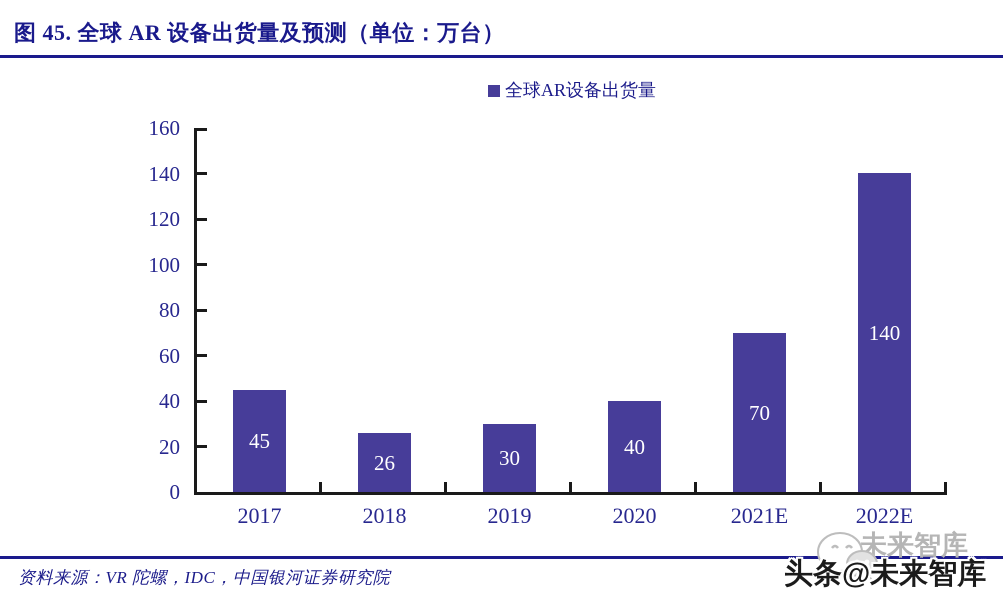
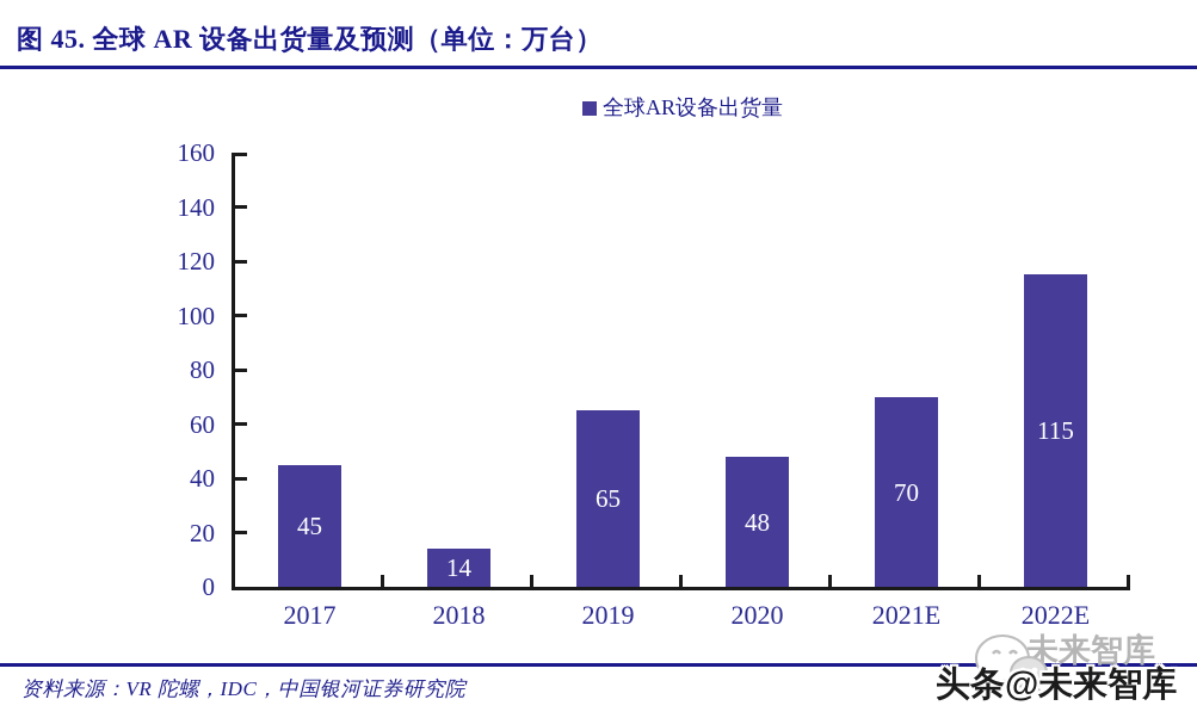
2018: 26 -> 14
2019: 30 -> 65
2020: 40 -> 48
2022E: 140 -> 115
